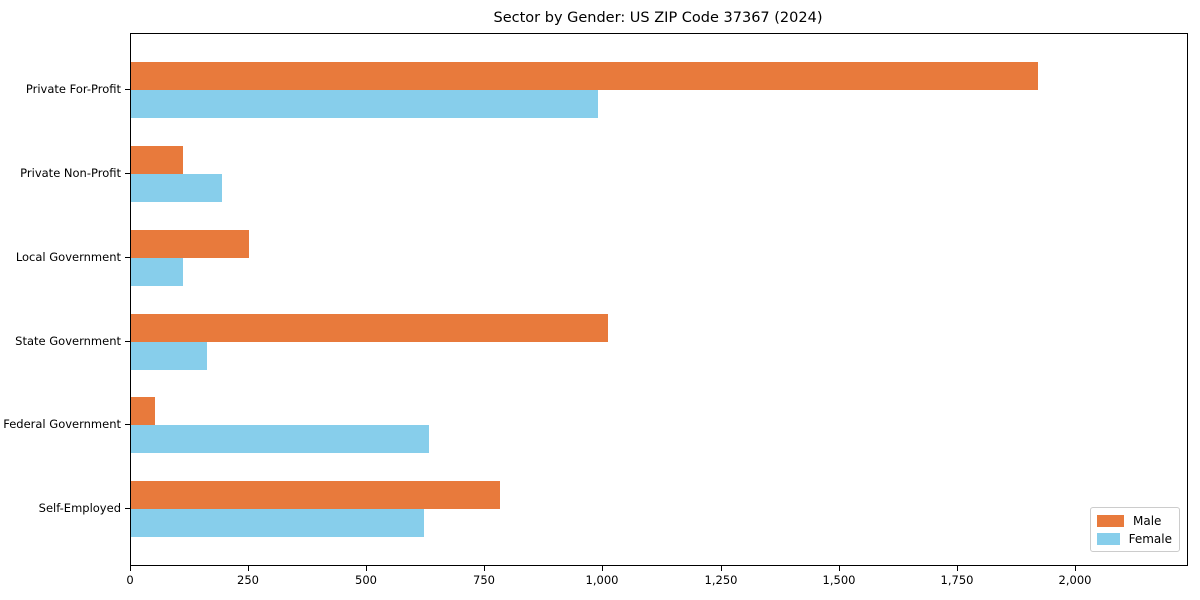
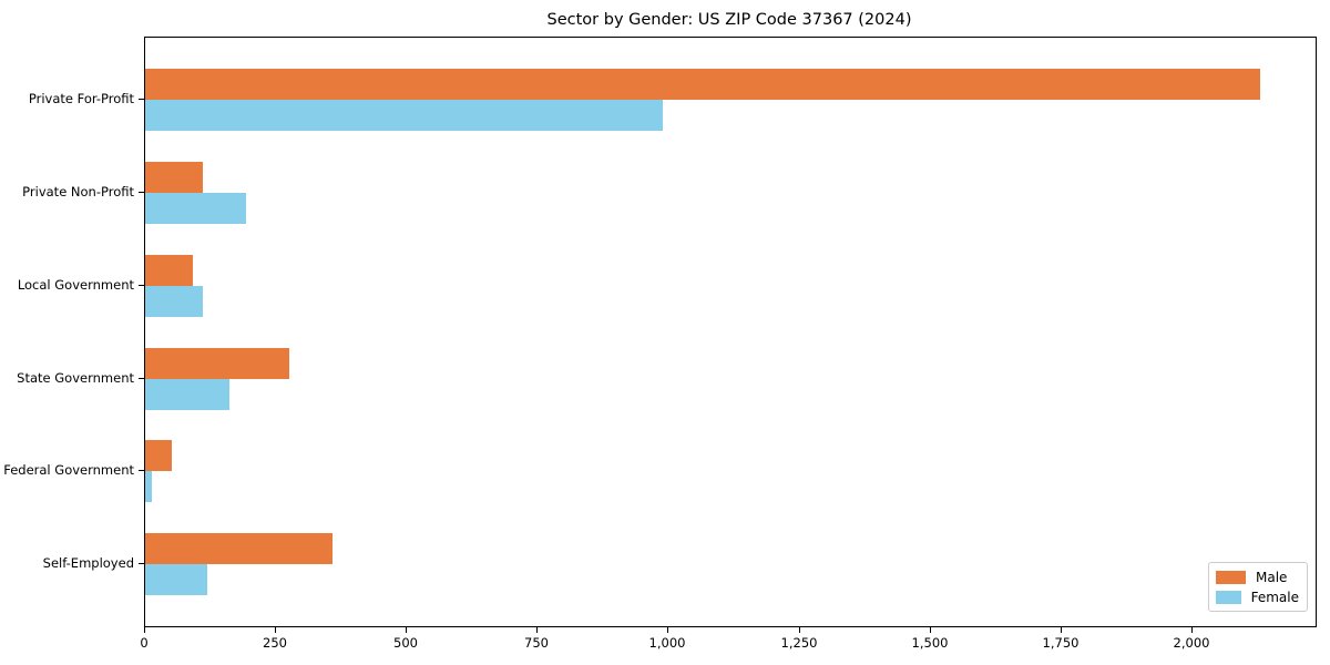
Male/Private For-Profit: 1920 -> 2130
Male/Local Government: 250 -> 90
Male/State Government: 1010 -> 280
Female/Federal Government: 630 -> 10
Male/Self-Employed: 780 -> 360
Female/Self-Employed: 620 -> 120
